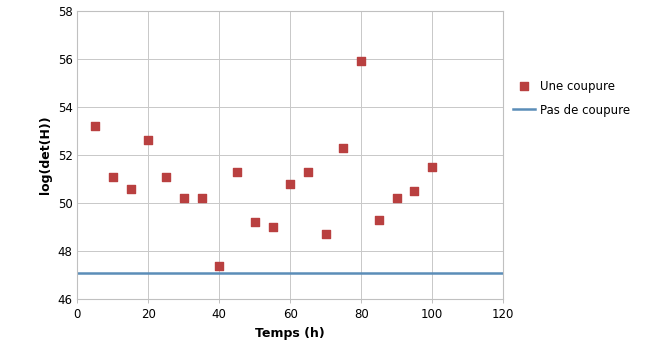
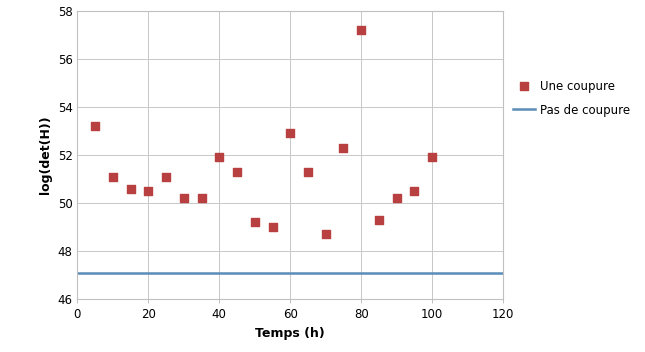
20: 52.6 -> 50.5
40: 47.4 -> 51.9
60: 50.8 -> 52.9
80: 55.9 -> 57.2
100: 51.5 -> 51.9
